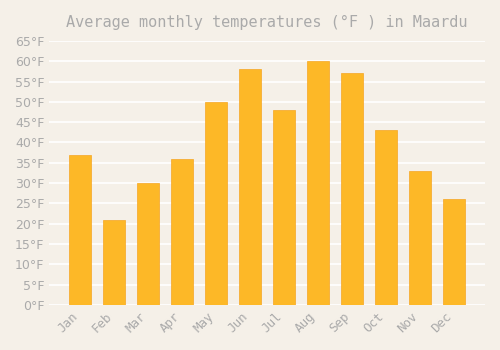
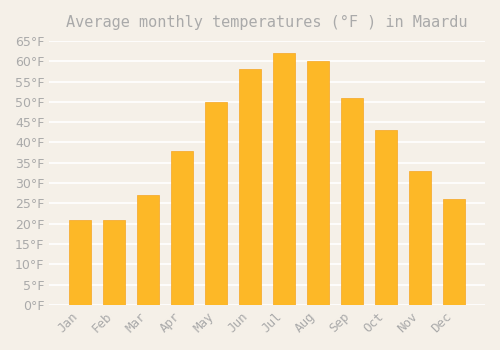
Jan: 37°F -> 21°F
Mar: 30°F -> 27°F
Apr: 36°F -> 38°F
Jul: 48°F -> 62°F
Sep: 57°F -> 51°F
